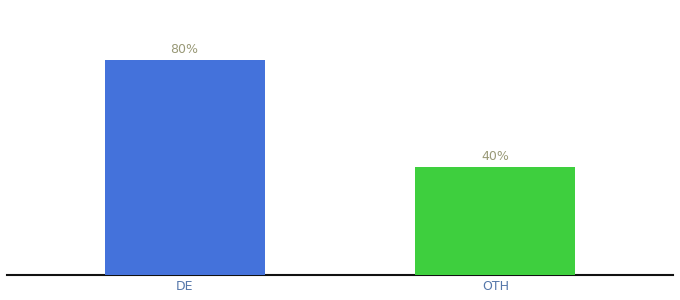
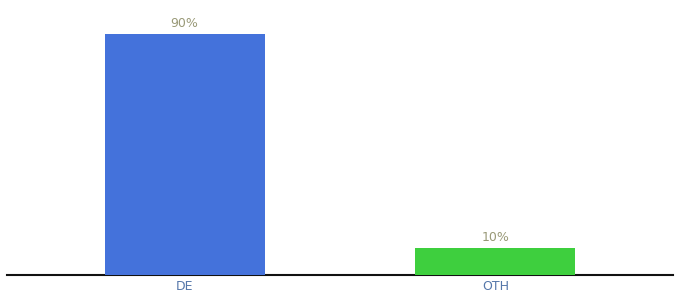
DE: 80% -> 90%
OTH: 40% -> 10%
